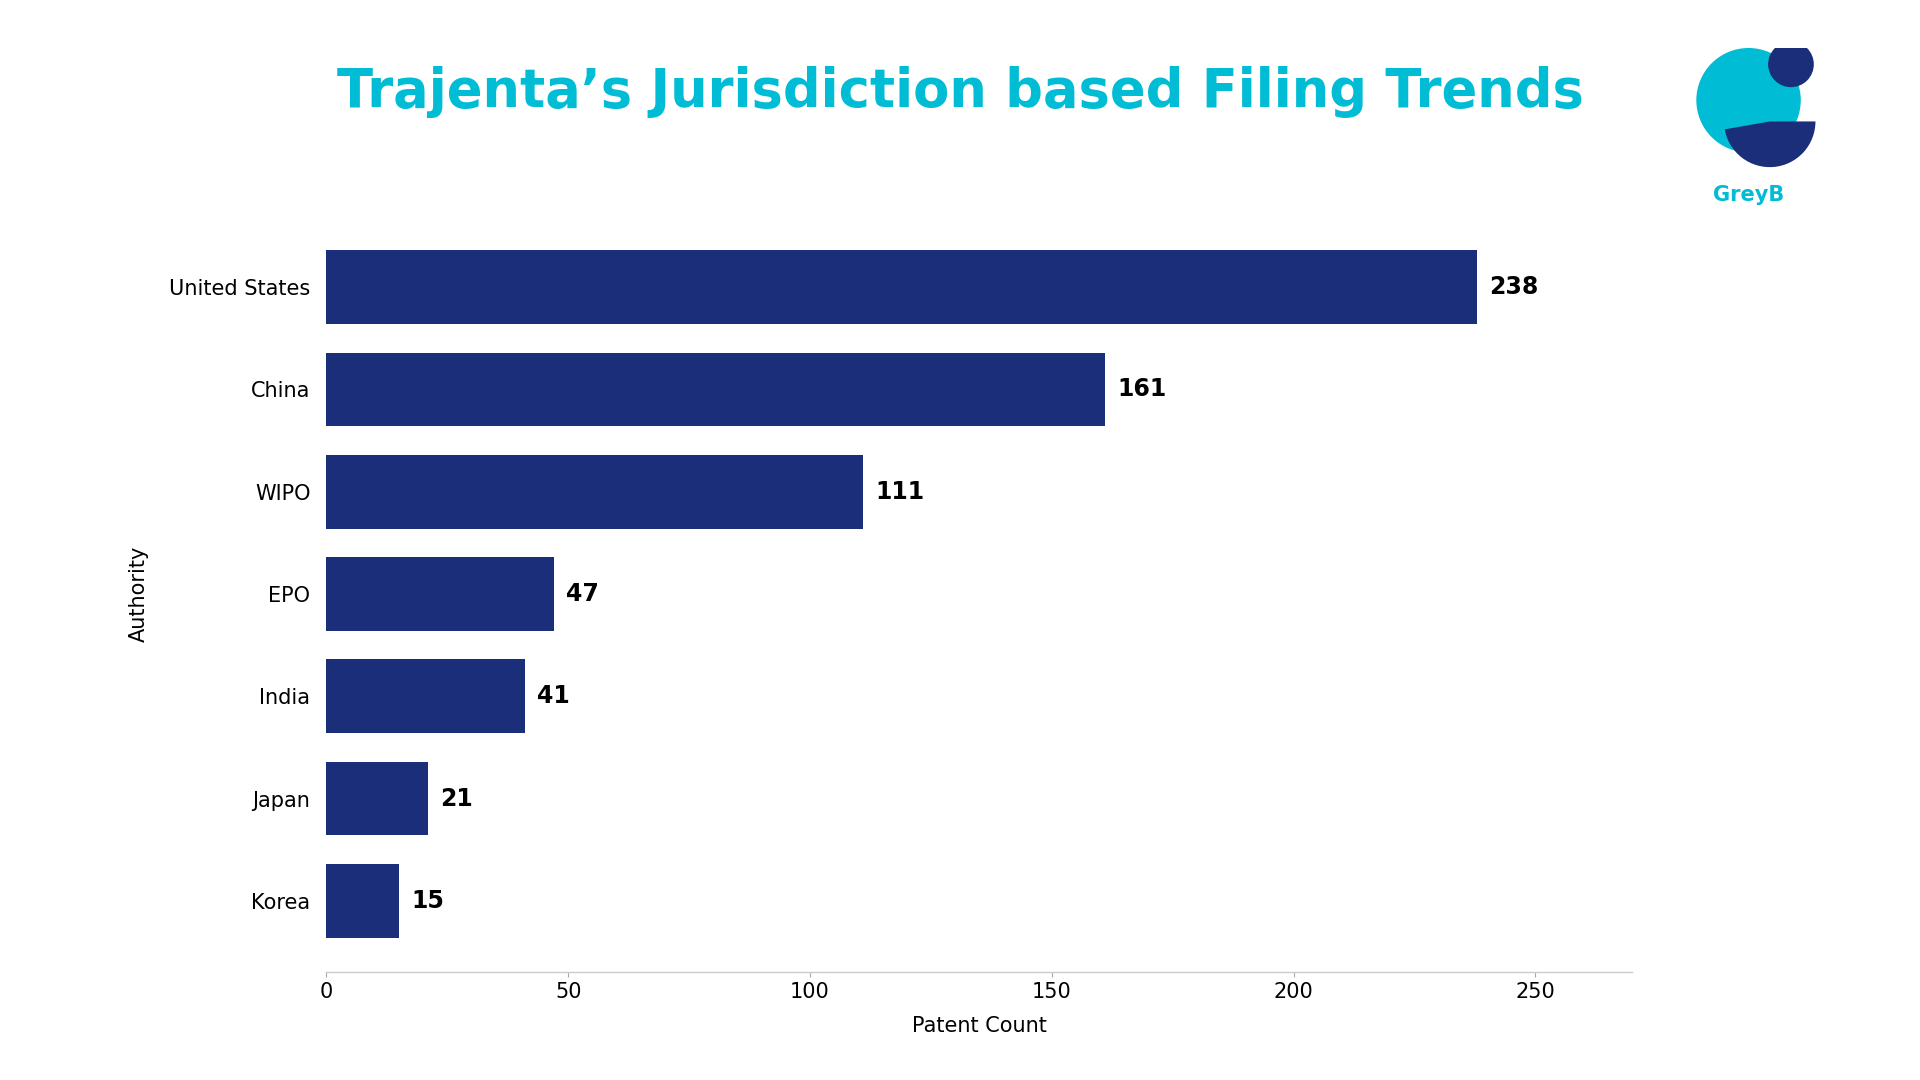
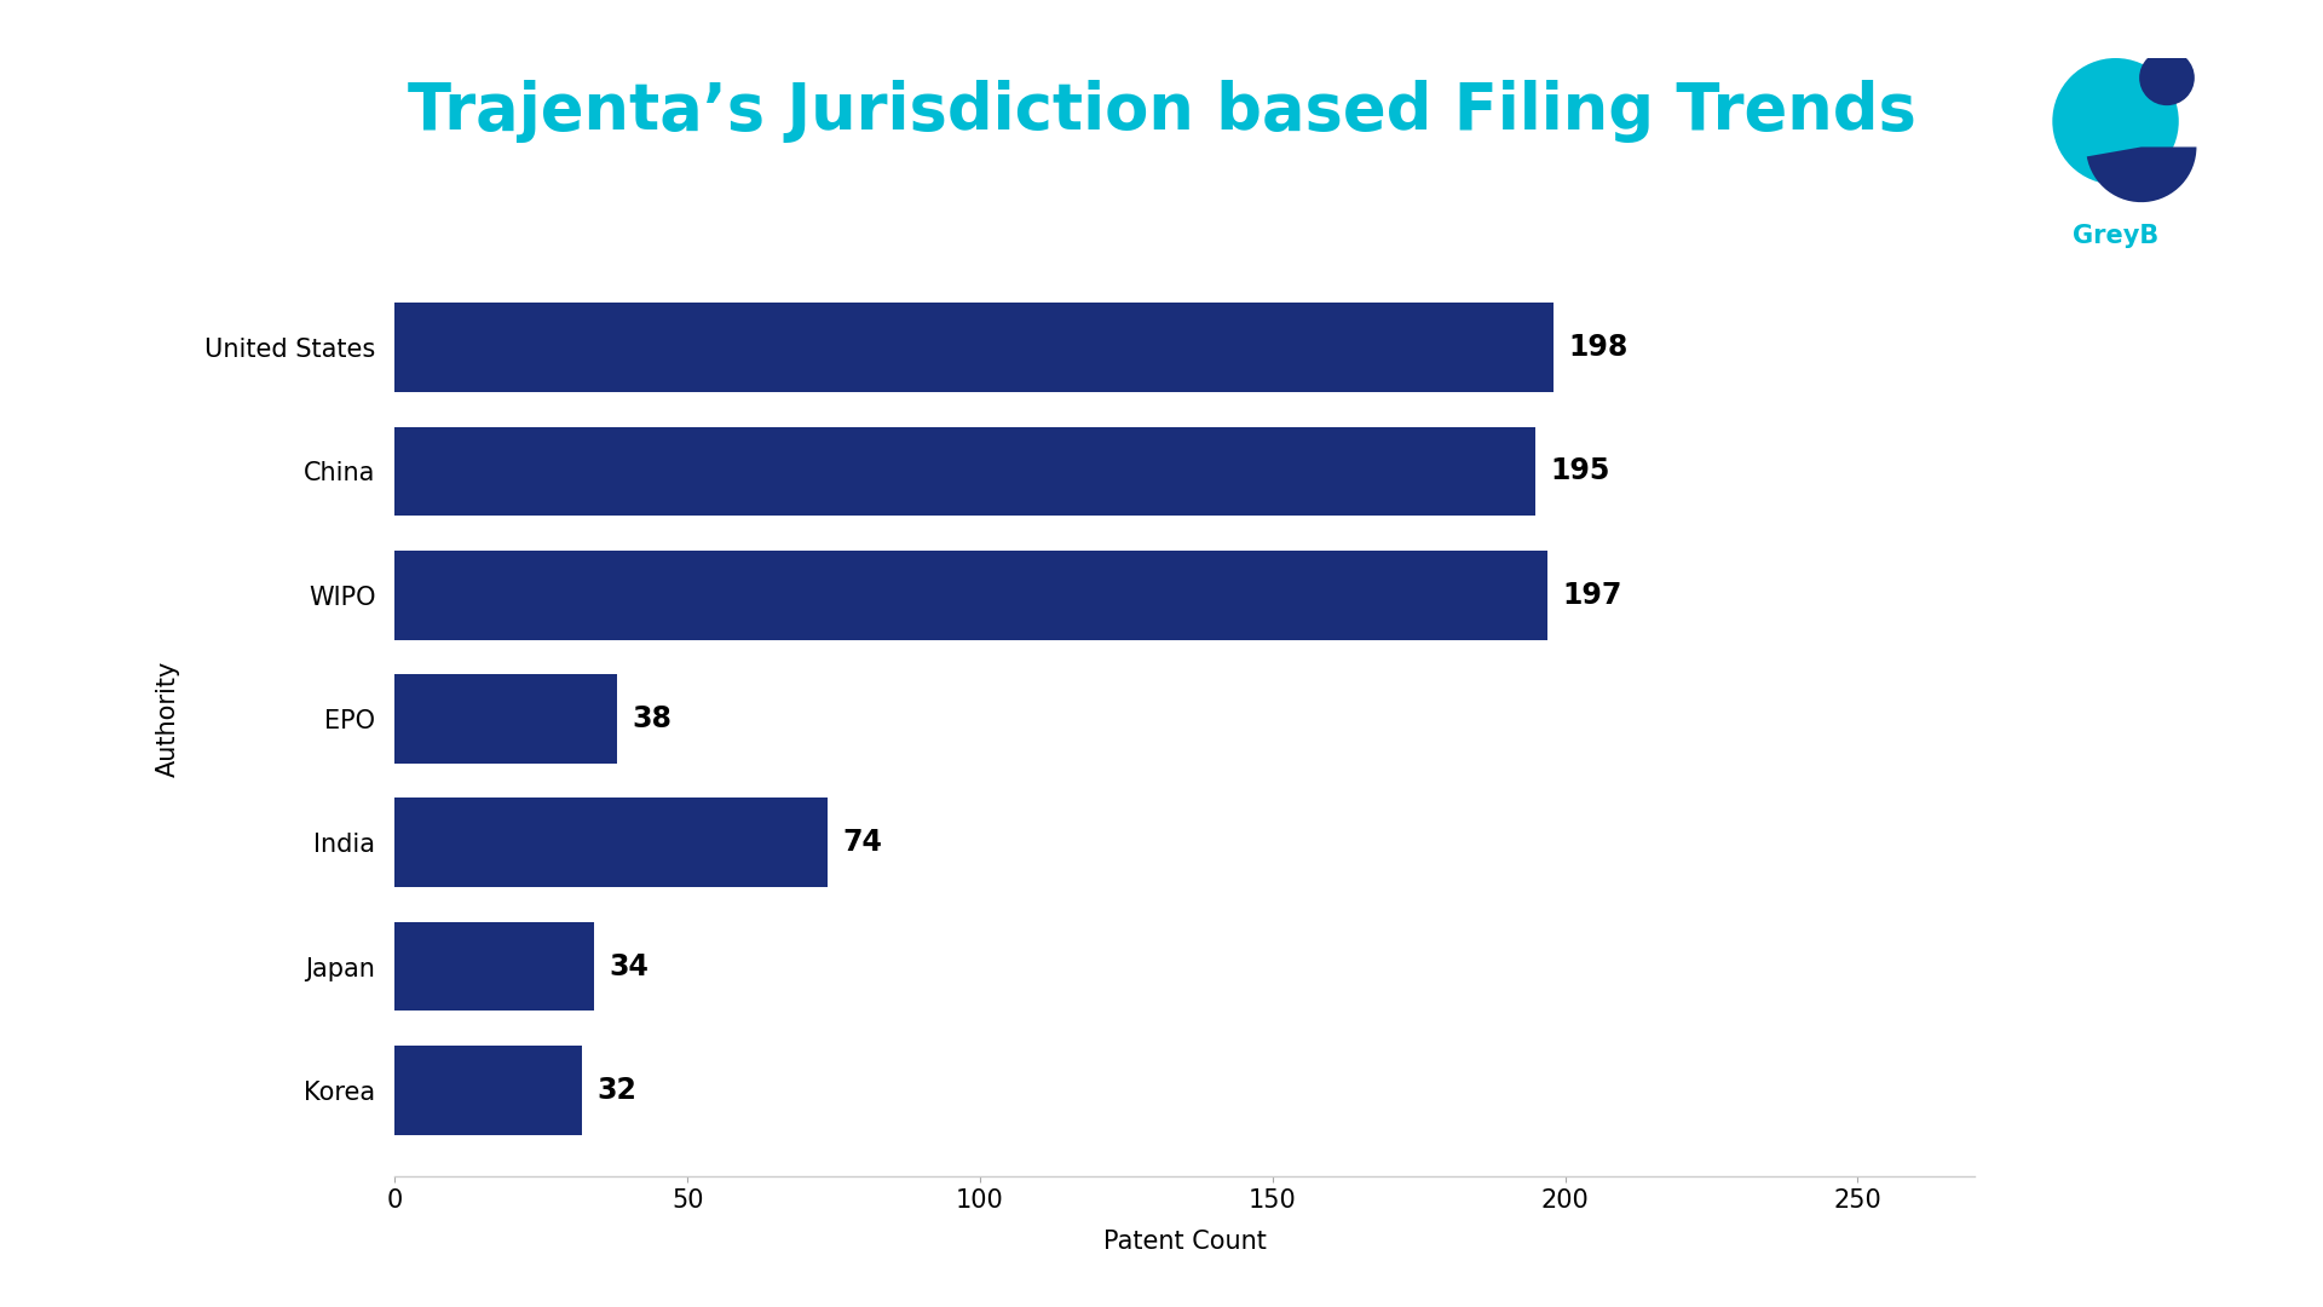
United States: 238 -> 198
China: 161 -> 195
WIPO: 111 -> 197
EPO: 47 -> 38
India: 41 -> 74
Japan: 21 -> 34
Korea: 15 -> 32
